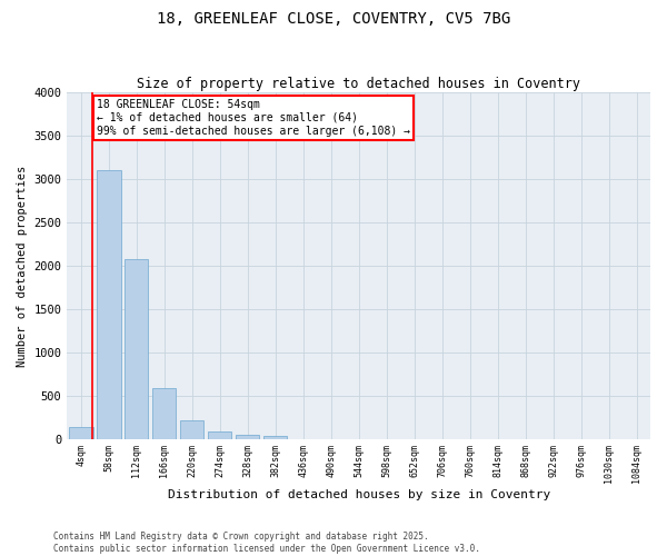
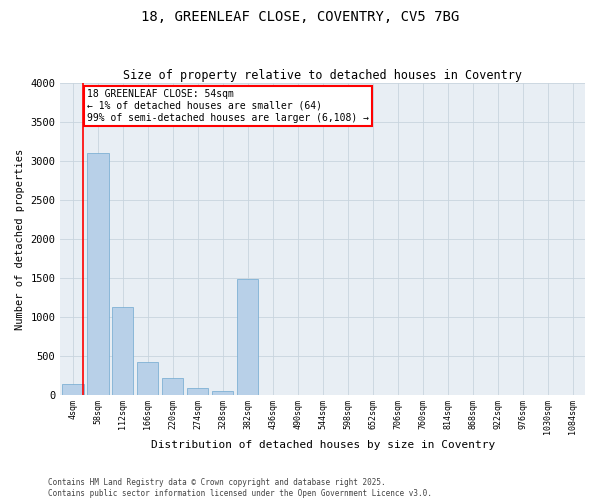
112sqm: 2080 -> 1120
166sqm: 580 -> 420
382sqm: 40 -> 1480
